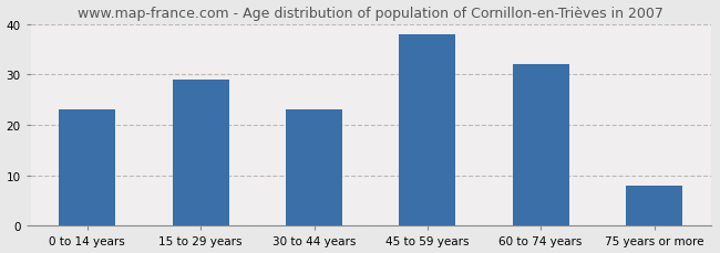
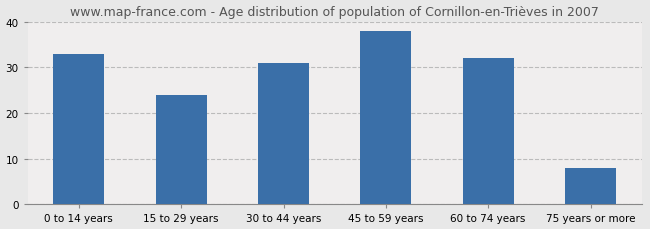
0 to 14 years: 23 -> 33
15 to 29 years: 29 -> 24
30 to 44 years: 23 -> 31
